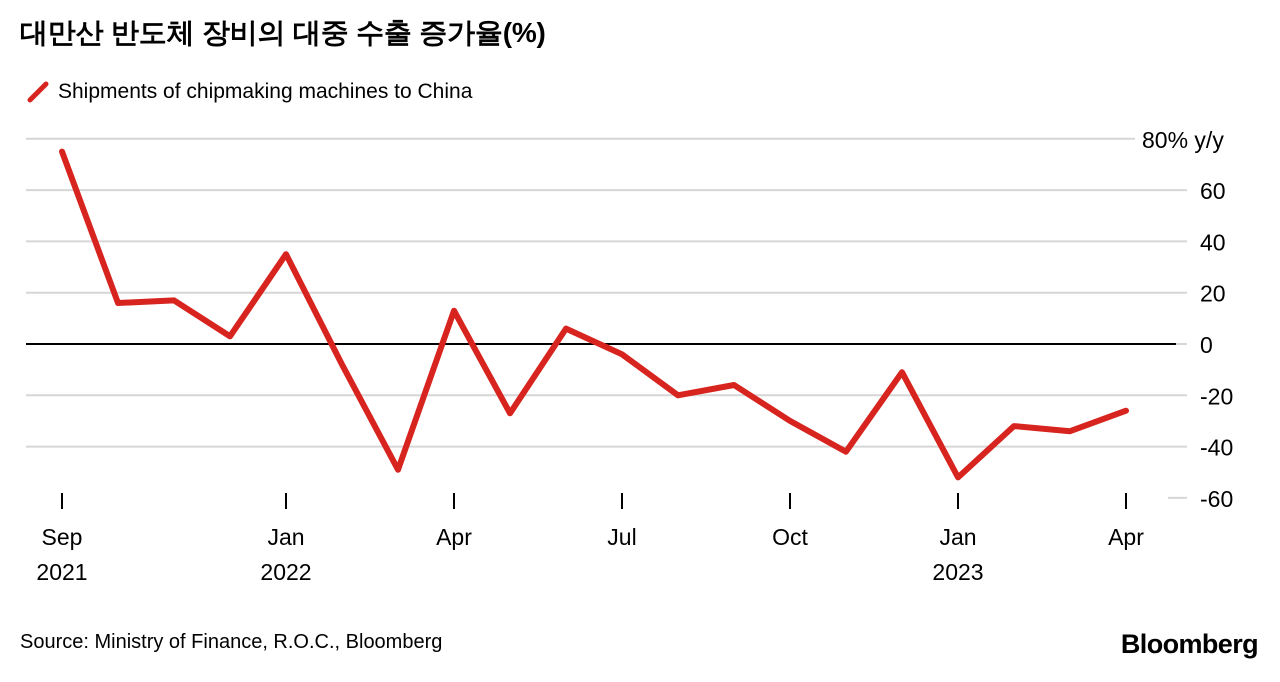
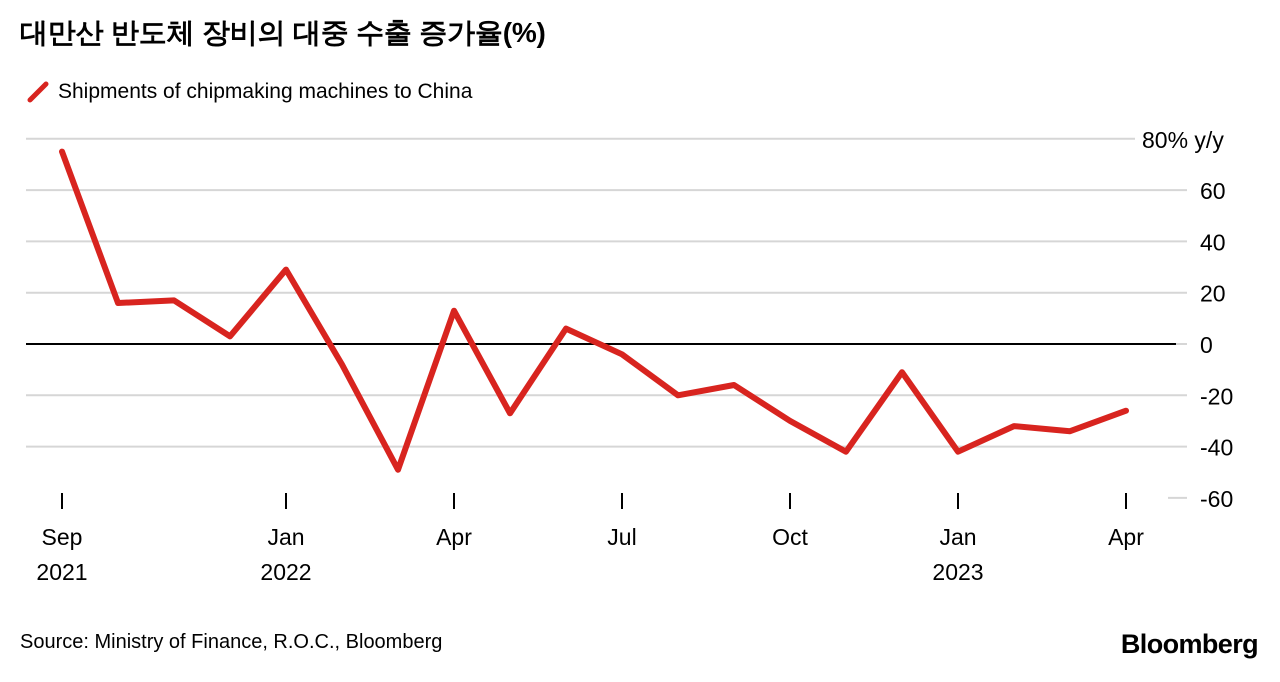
Jan 2022: 35 -> 29
Jan 2023: -52 -> -42
